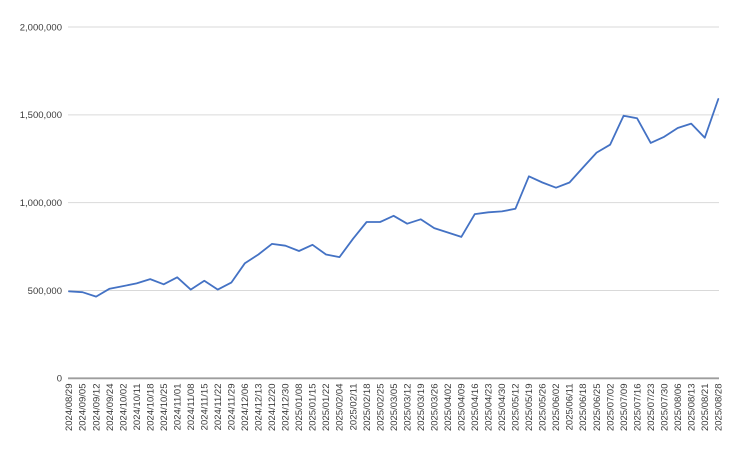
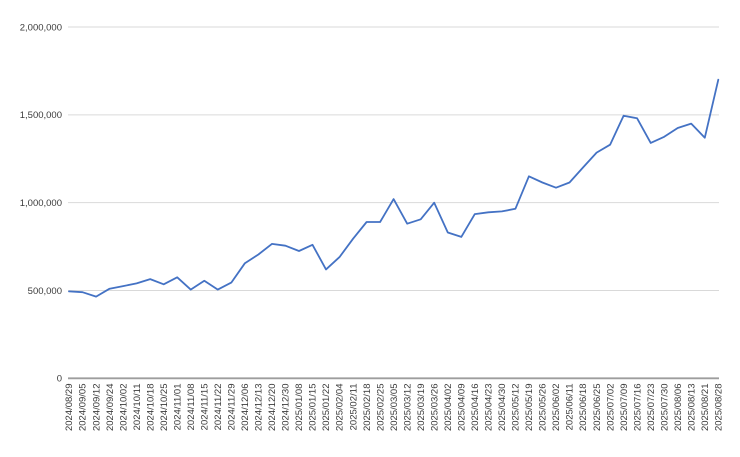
2025/01/22: 700000 -> 620000
2025/03/05: 920000 -> 1020000
2025/03/26: 860000 -> 1000000
2025/08/28: 1590000 -> 1700000
